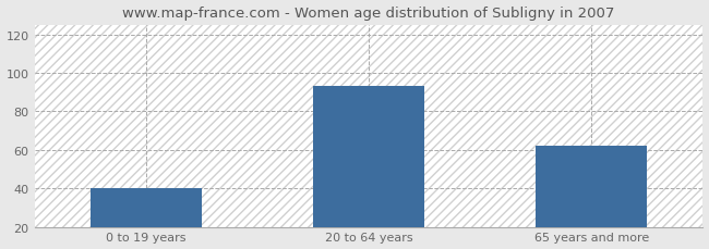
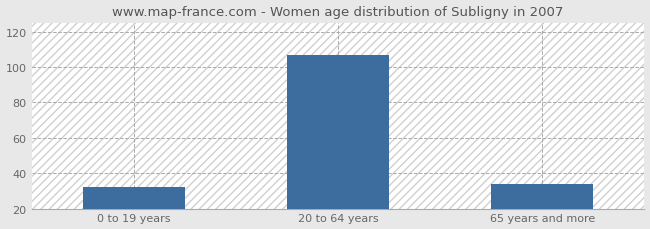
0 to 19 years: 40 -> 32
20 to 64 years: 93 -> 107
65 years and more: 62 -> 34
